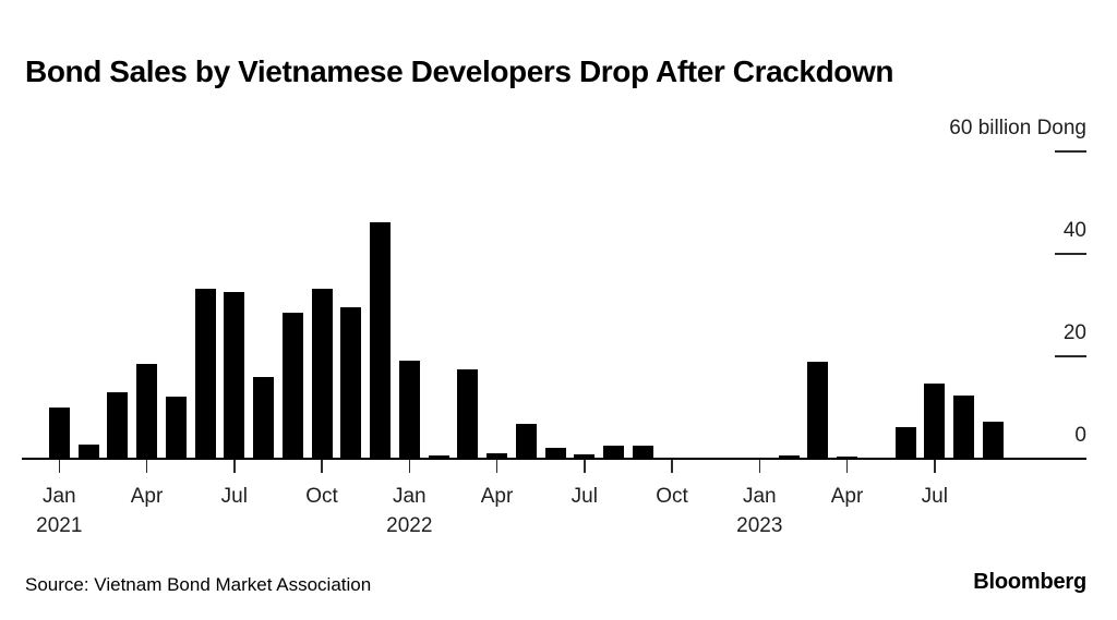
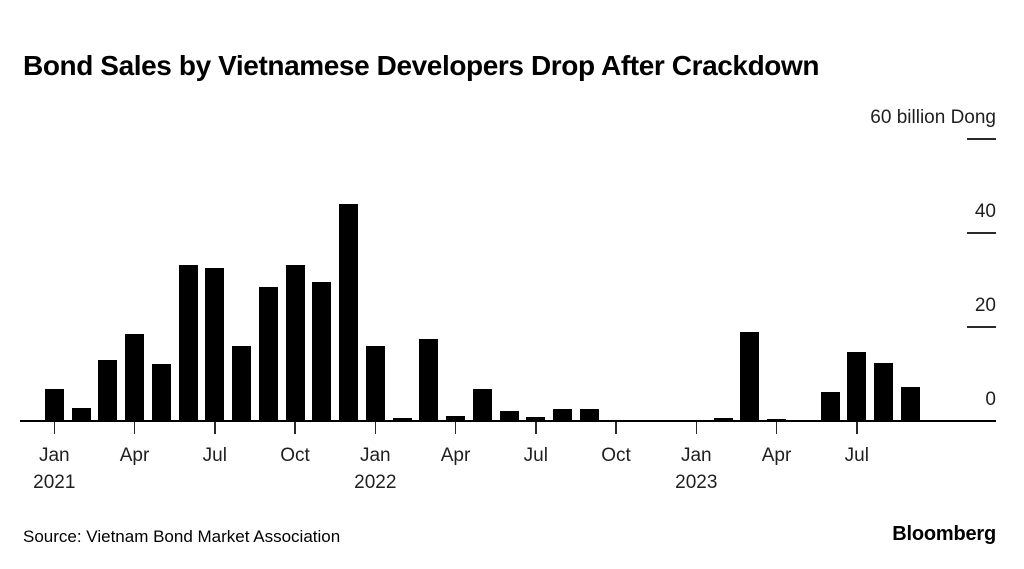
Jan 2021: 10 -> 7
Jan 2022: 19 -> 16
